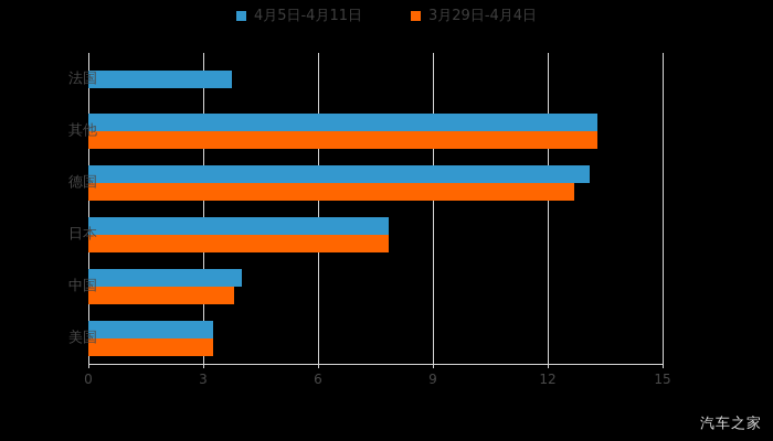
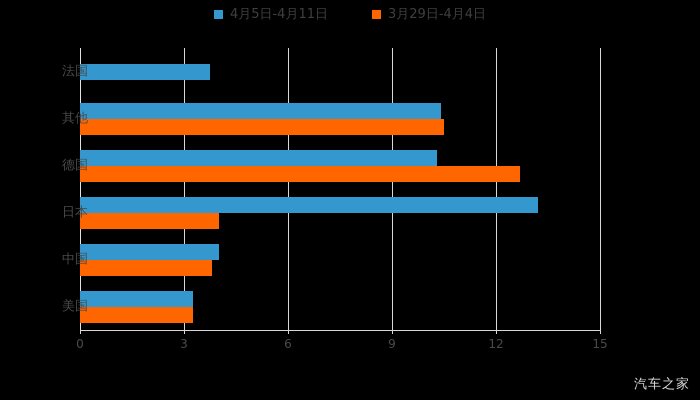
4月5日-4月11日/其他: 13.3 -> 10.4
3月29日-4月4日/其他: 13.3 -> 10.5
4月5日-4月11日/德国: 13.1 -> 10.3
4月5日-4月11日/日本: 7.8 -> 13.2
3月29日-4月4日/日本: 7.8 -> 4.0
